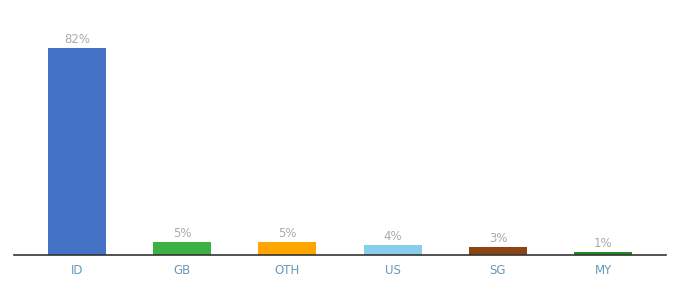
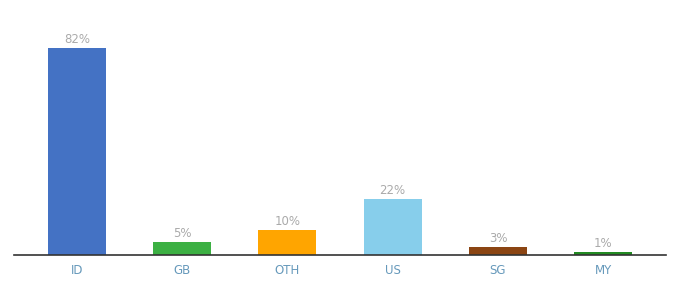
OTH: 5% -> 10%
US: 4% -> 22%
